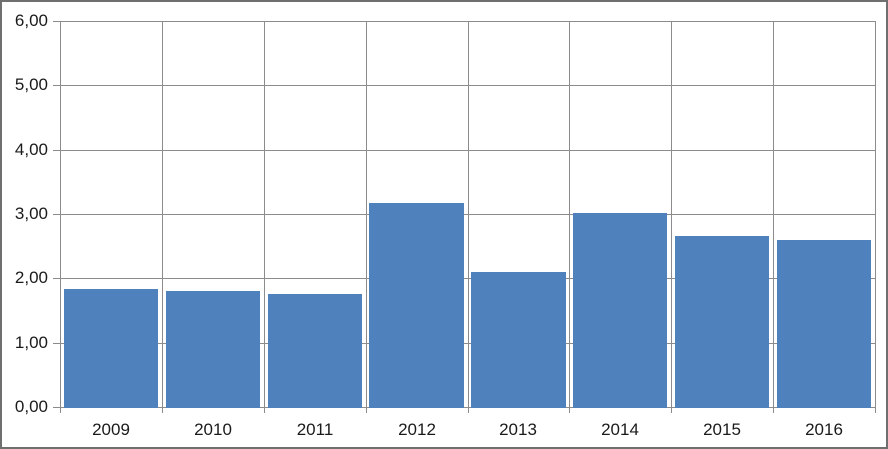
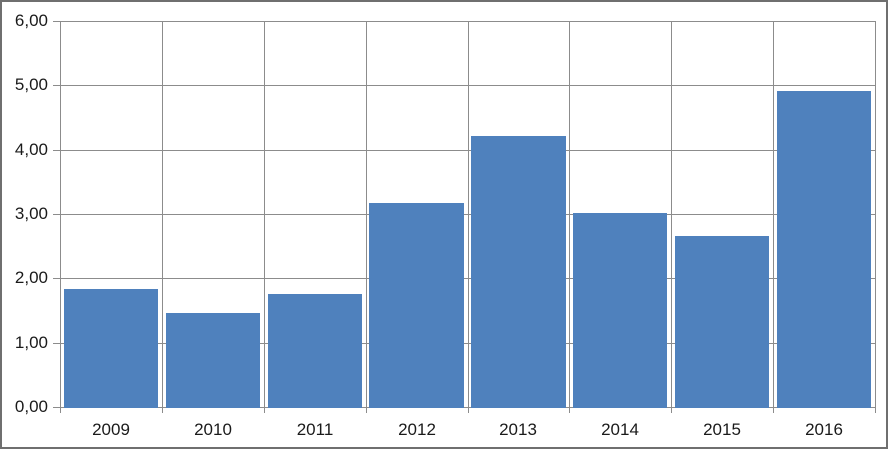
2010: 1,8 -> 1,5
2013: 2,1 -> 4,2
2016: 2,6 -> 4,9
